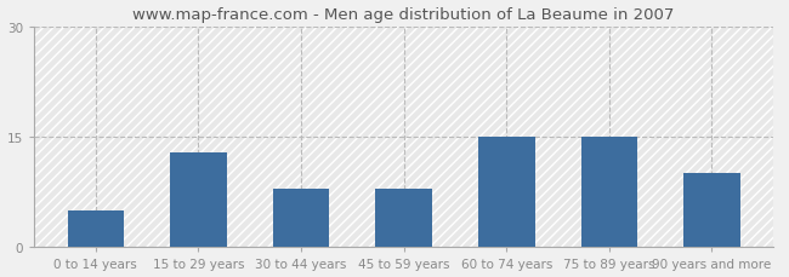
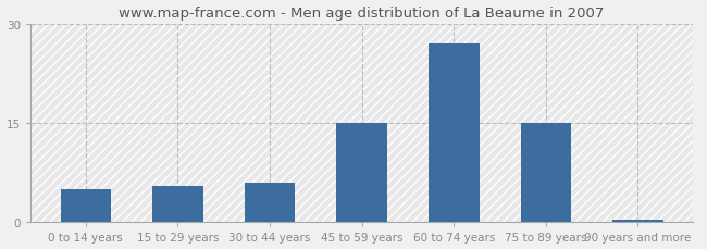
15 to 29 years: 12.8 -> 5.5
30 to 44 years: 8.0 -> 6.0
45 to 59 years: 8.0 -> 15.0
60 to 74 years: 15.0 -> 27.0
90 years and more: 10.0 -> 0.4
